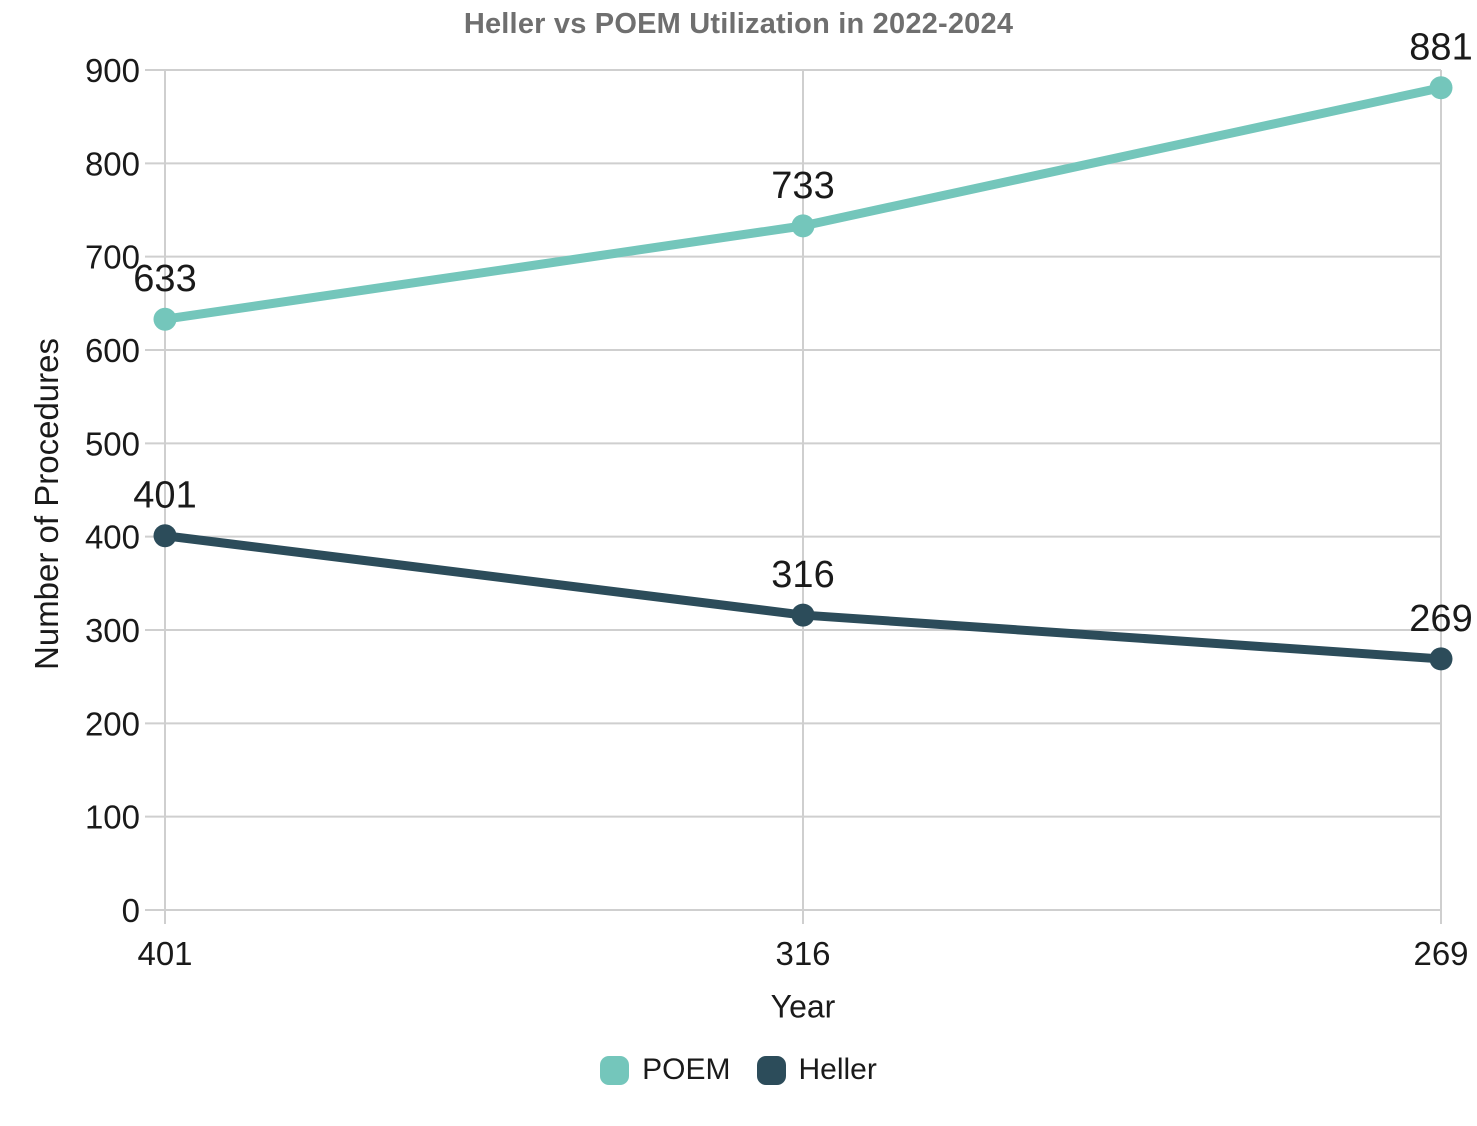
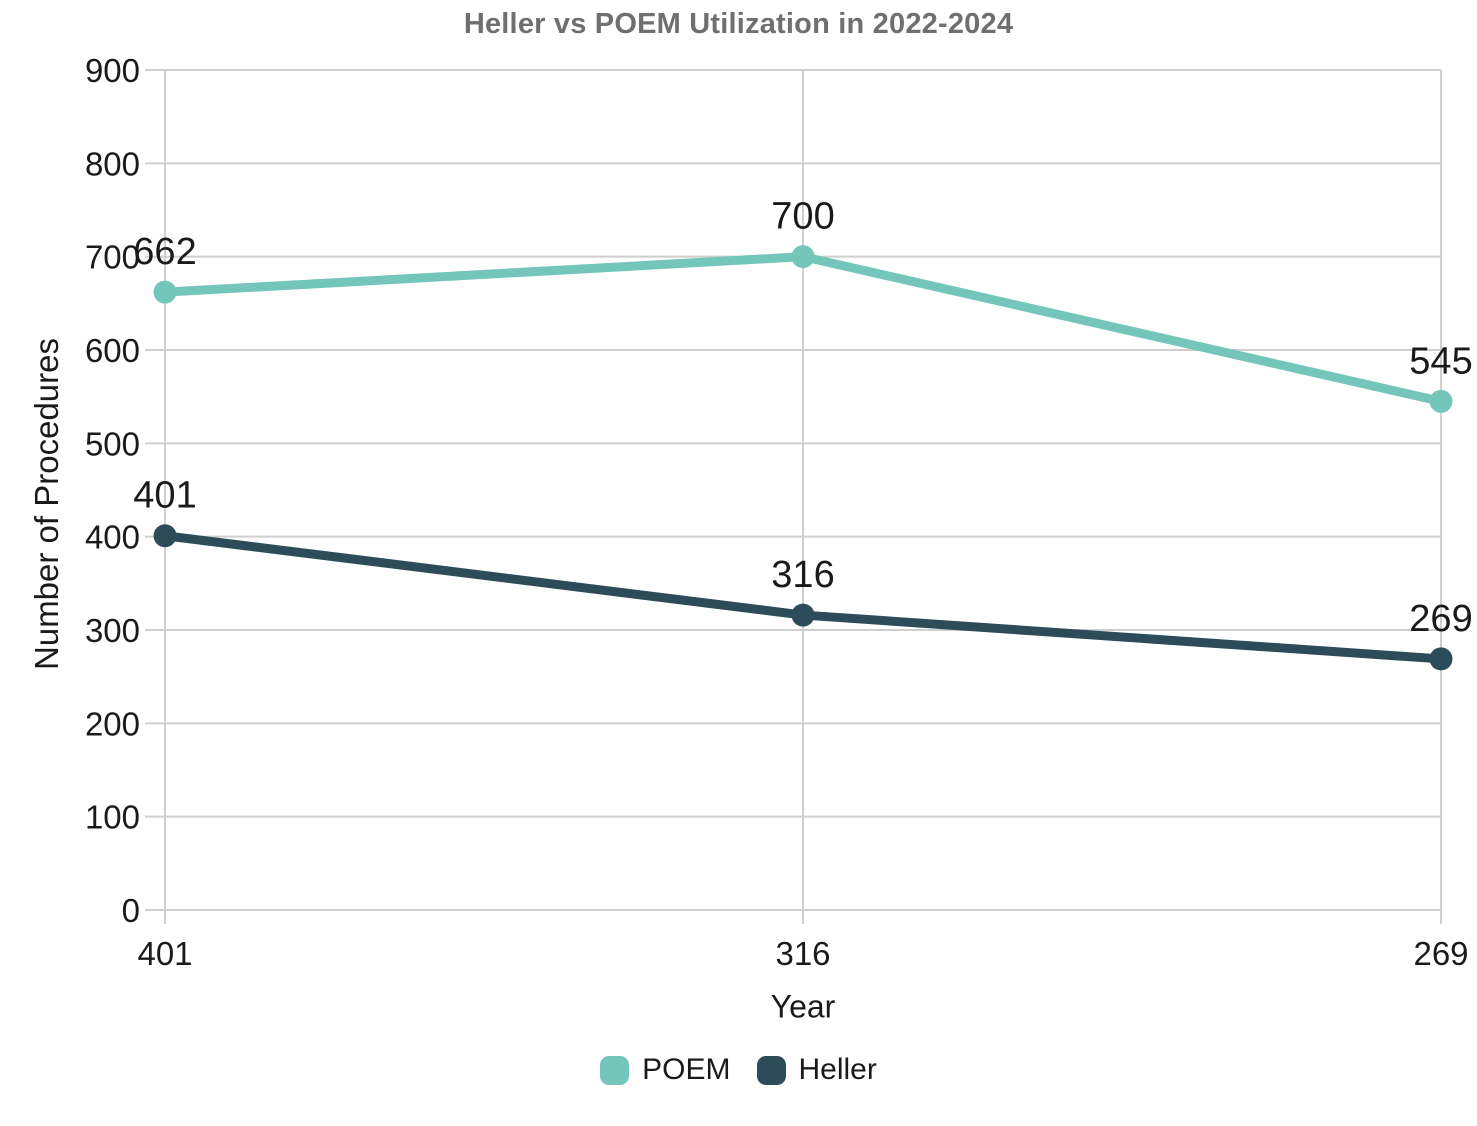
POEM/401: 633 -> 662
POEM/316: 733 -> 700
POEM/269: 881 -> 545
